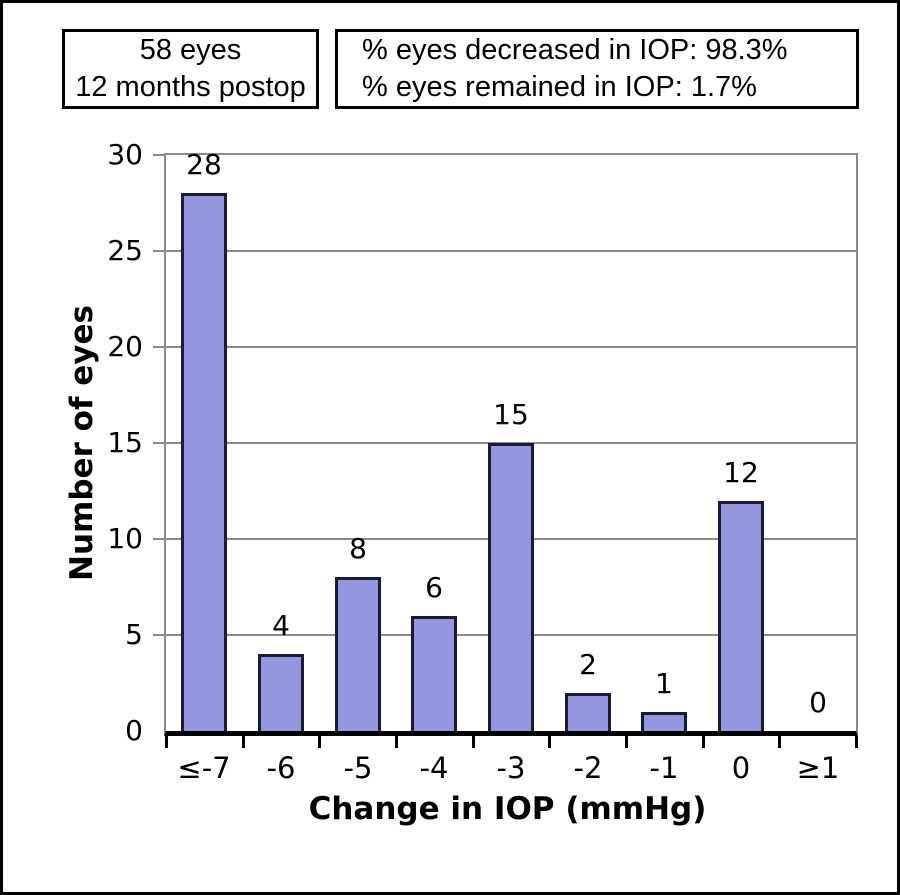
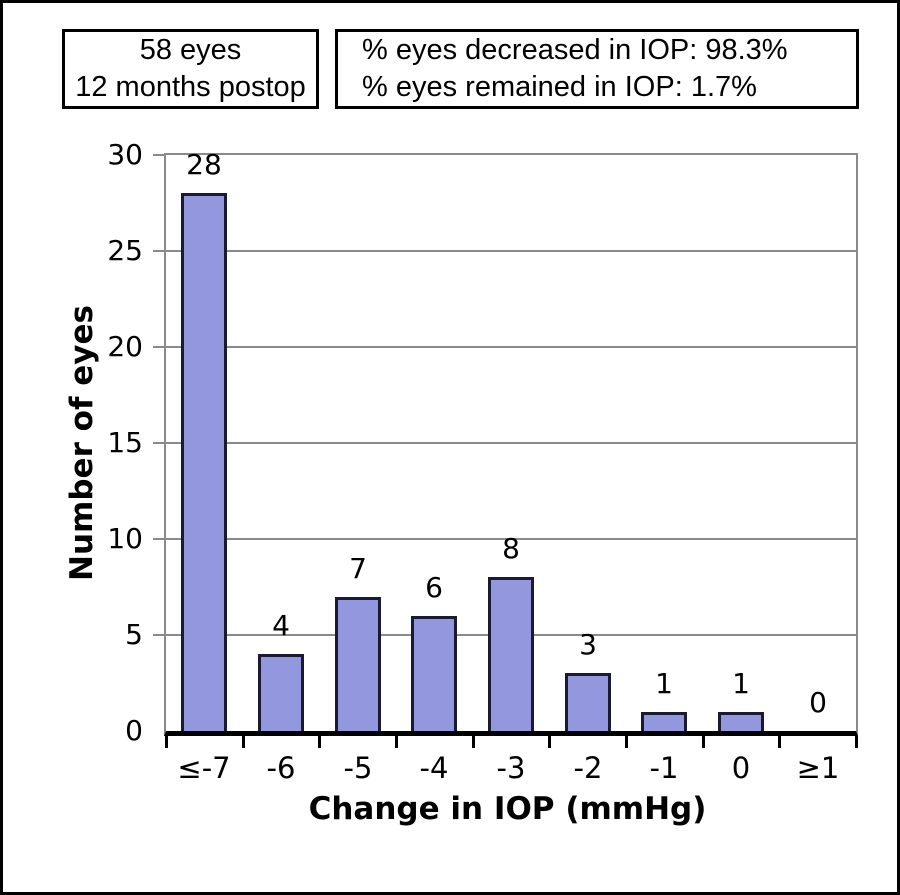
-5: 8 -> 7
-3: 15 -> 8
-2: 2 -> 3
0: 12 -> 1
